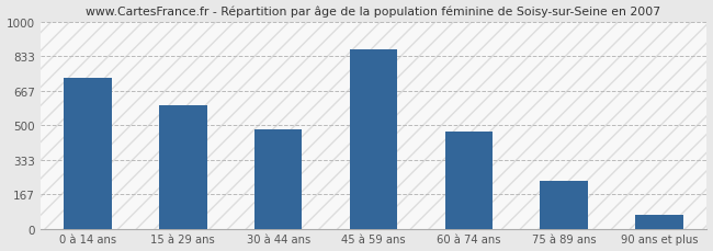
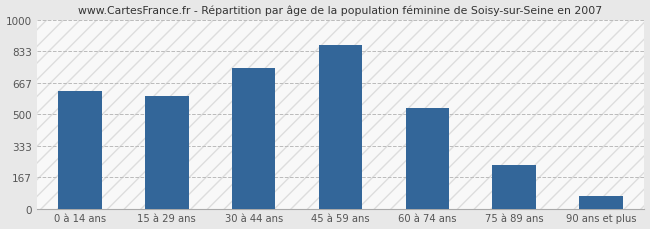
0 à 14 ans: 730 -> 620
30 à 44 ans: 480 -> 740
60 à 74 ans: 470 -> 530
